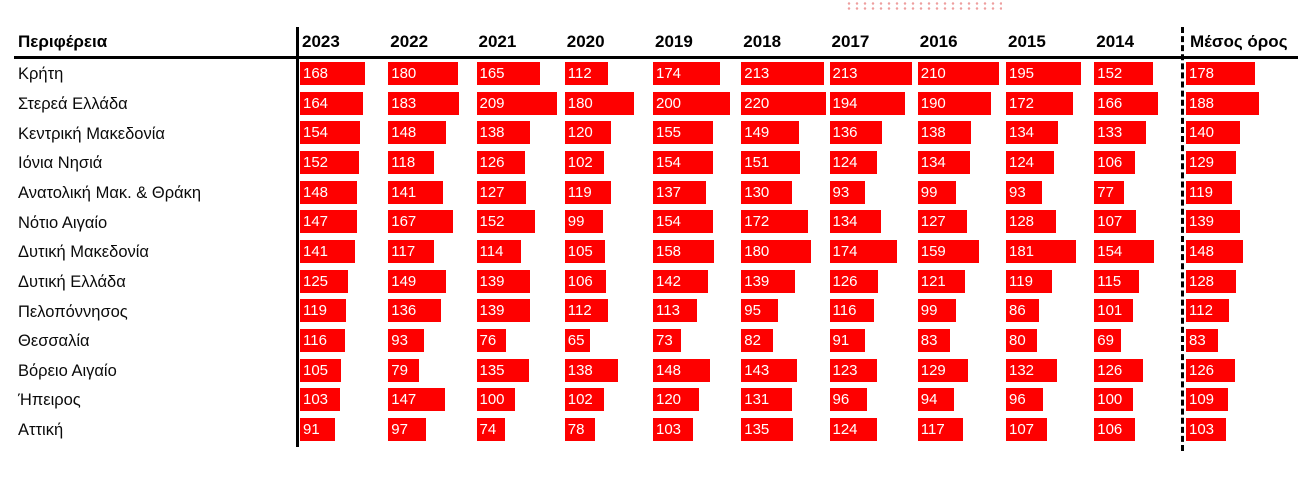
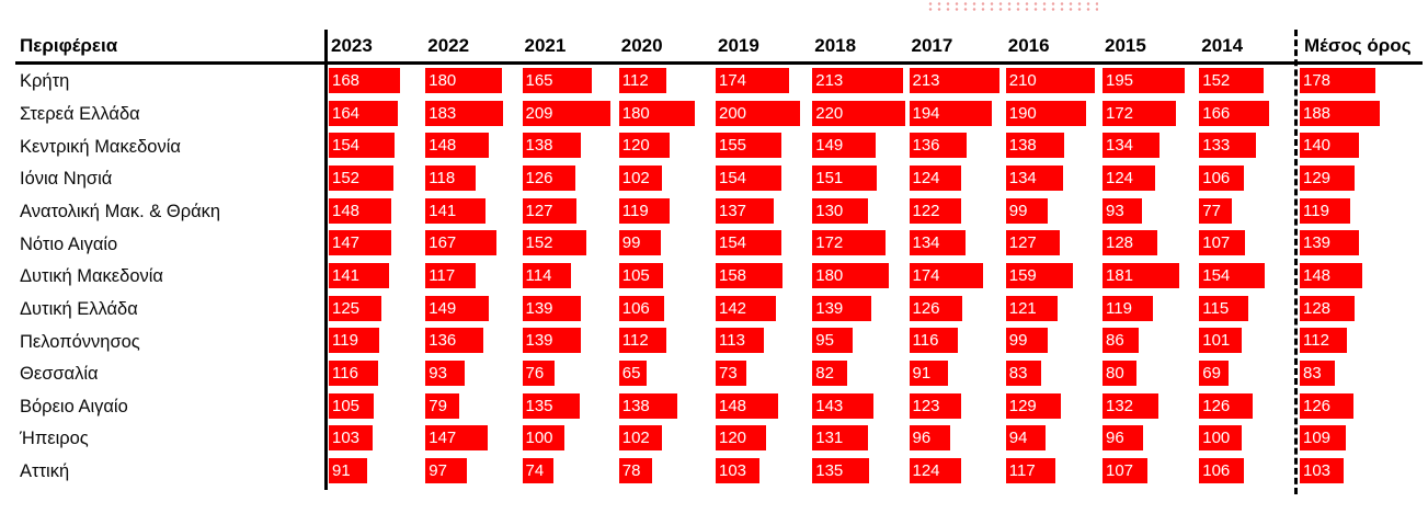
2017/Ανατολική Μακ. & Θράκη: 93 -> 122
